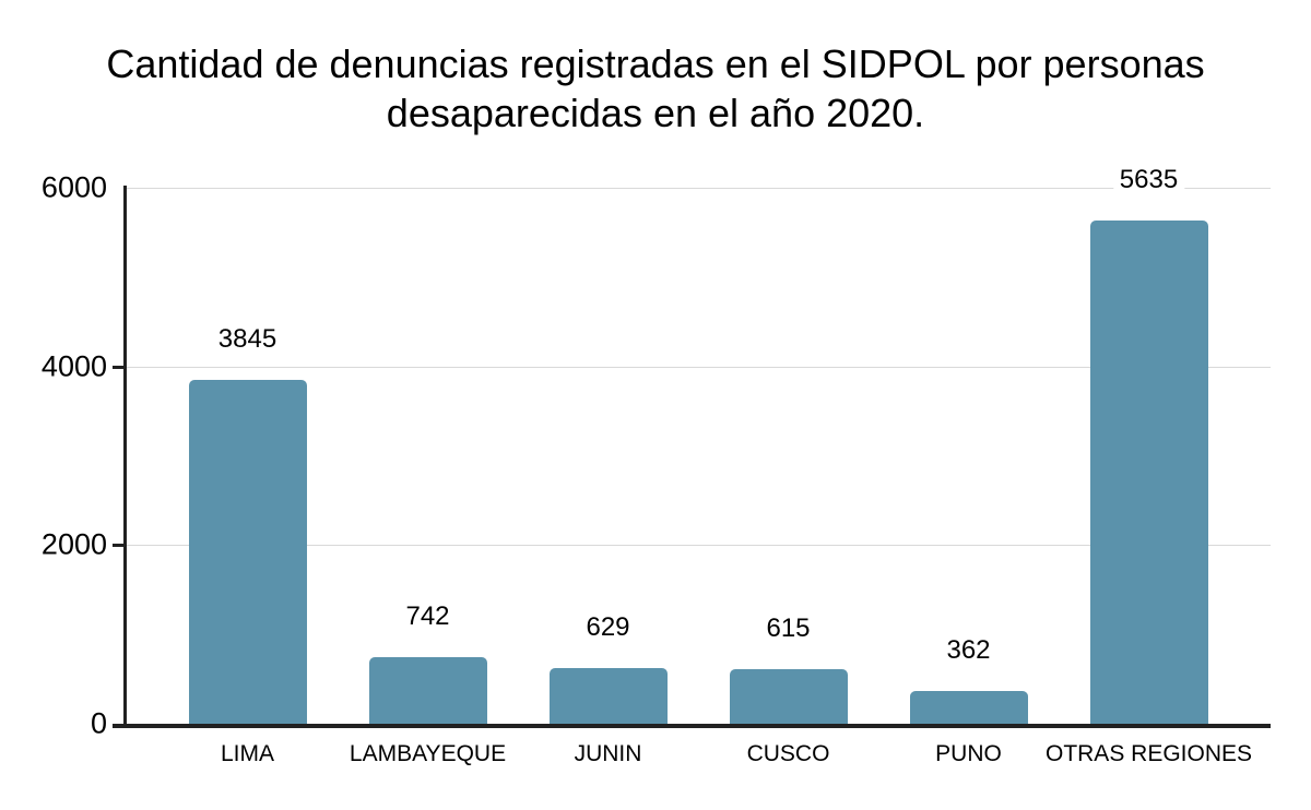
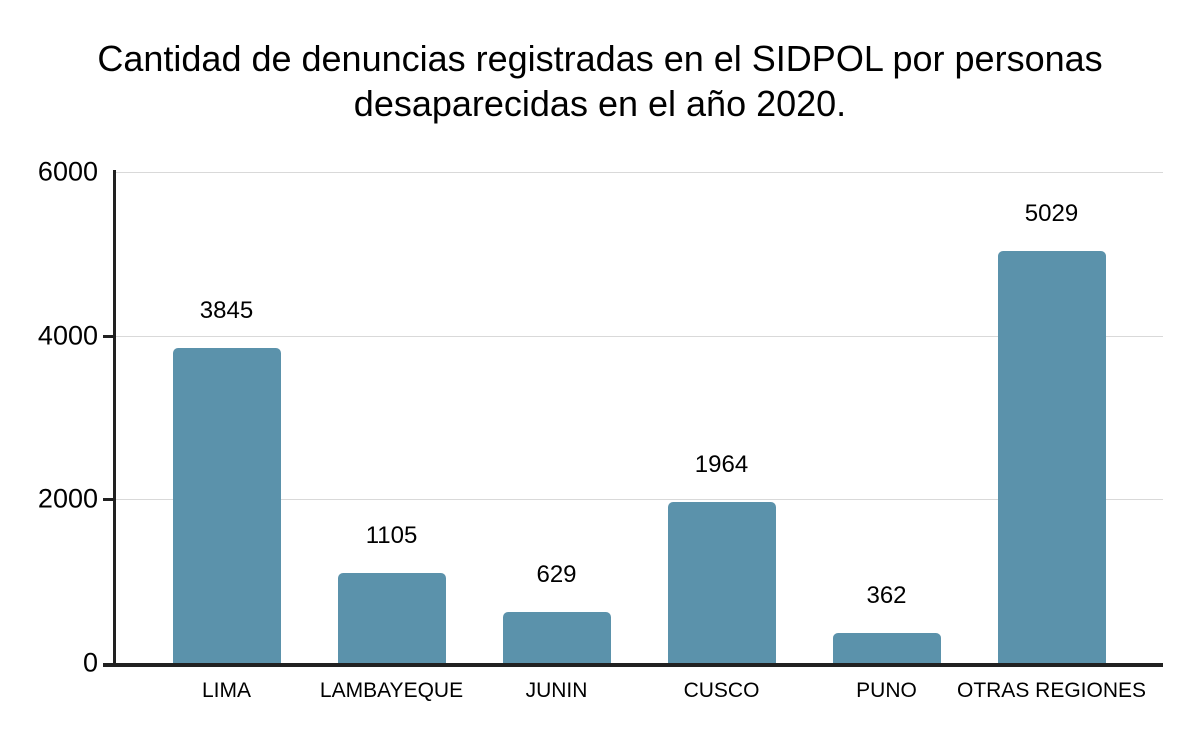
LAMBAYEQUE: 742 -> 1105
CUSCO: 615 -> 1964
OTRAS REGIONES: 5635 -> 5029
